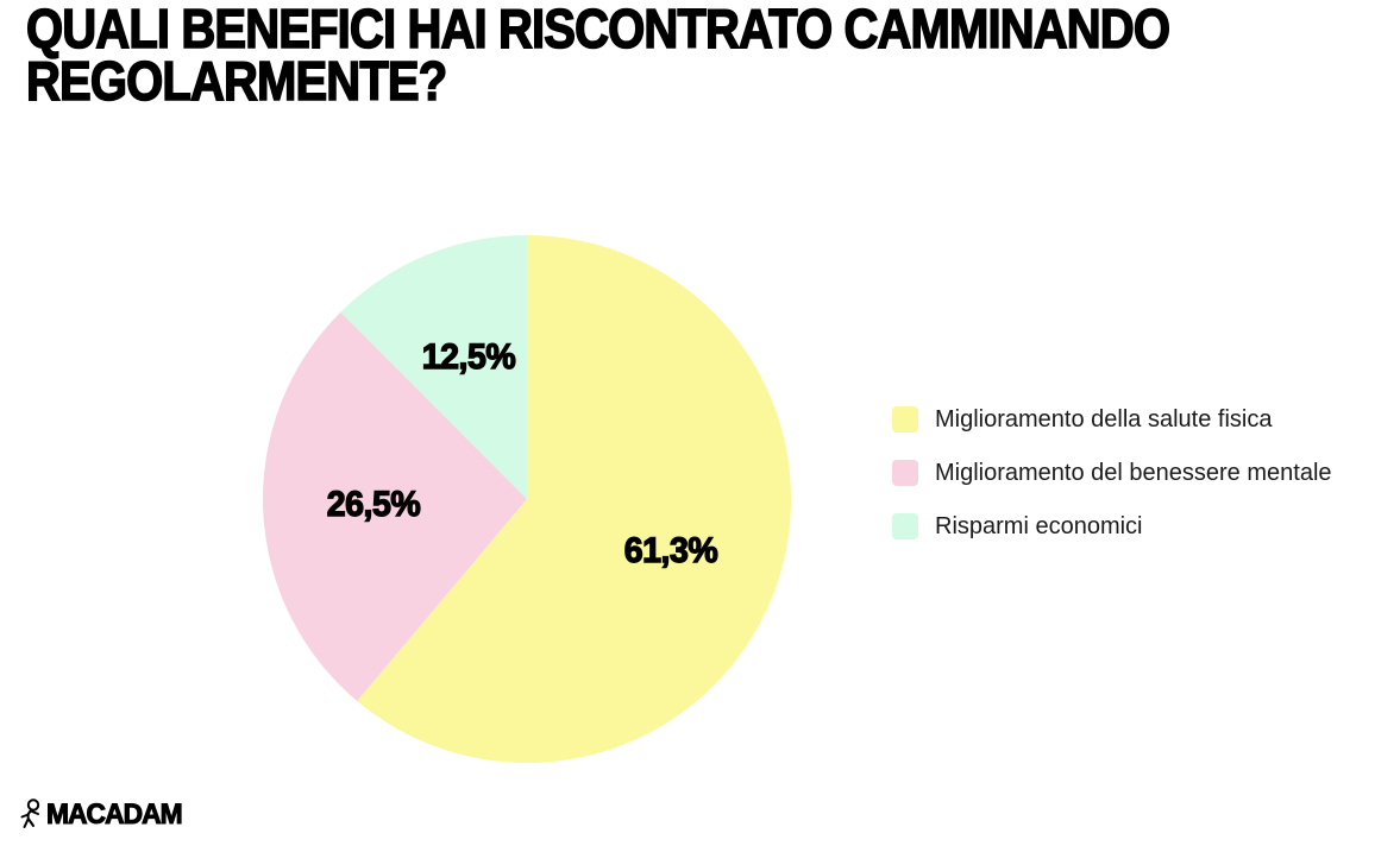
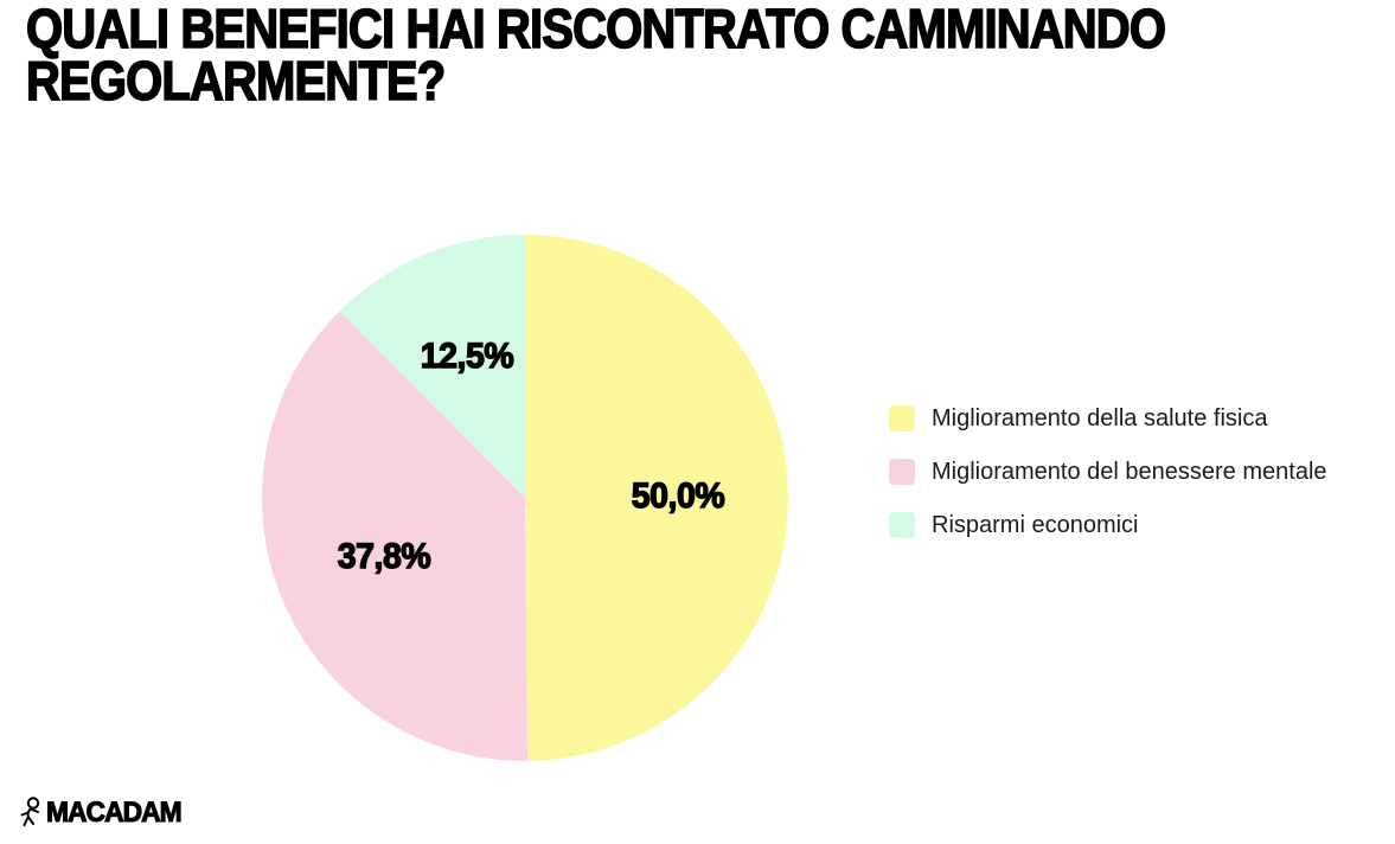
Miglioramento della salute fisica: 61,3% -> 50,0%
Miglioramento del benessere mentale: 26,5% -> 37,8%
